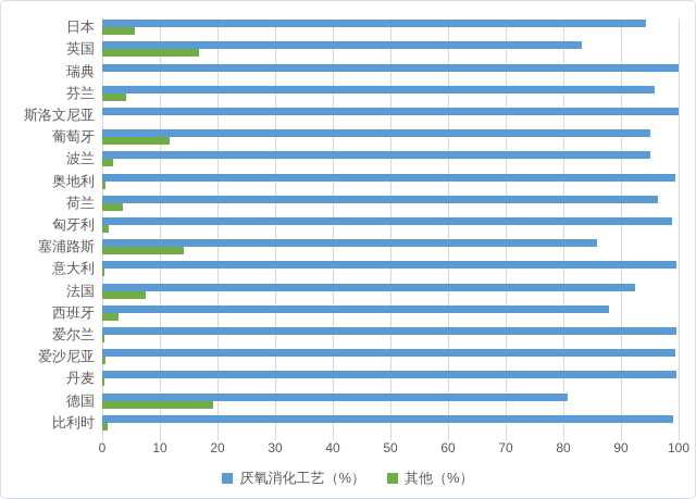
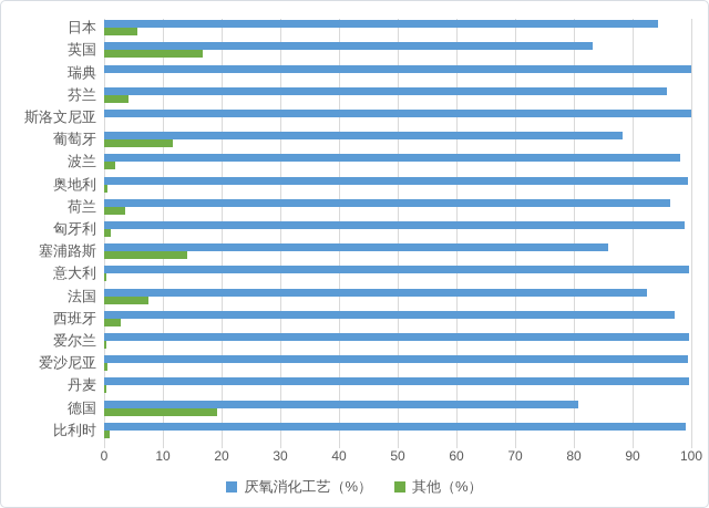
厌氧消化工艺（%）/葡萄牙: 95 -> 88
厌氧消化工艺（%）/波兰: 95 -> 98
厌氧消化工艺（%）/西班牙: 88 -> 97
